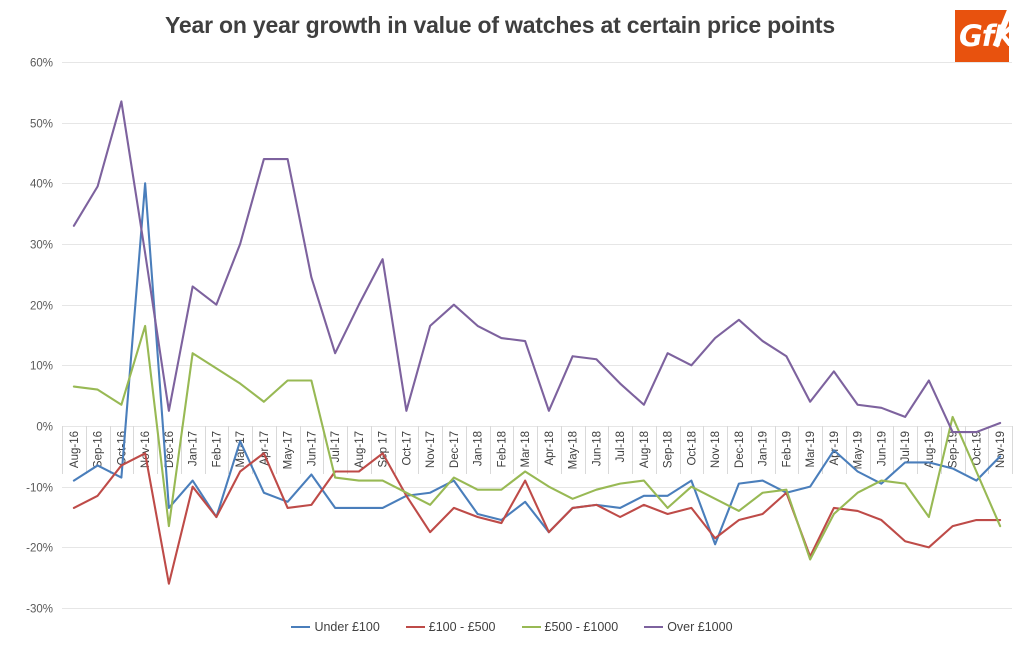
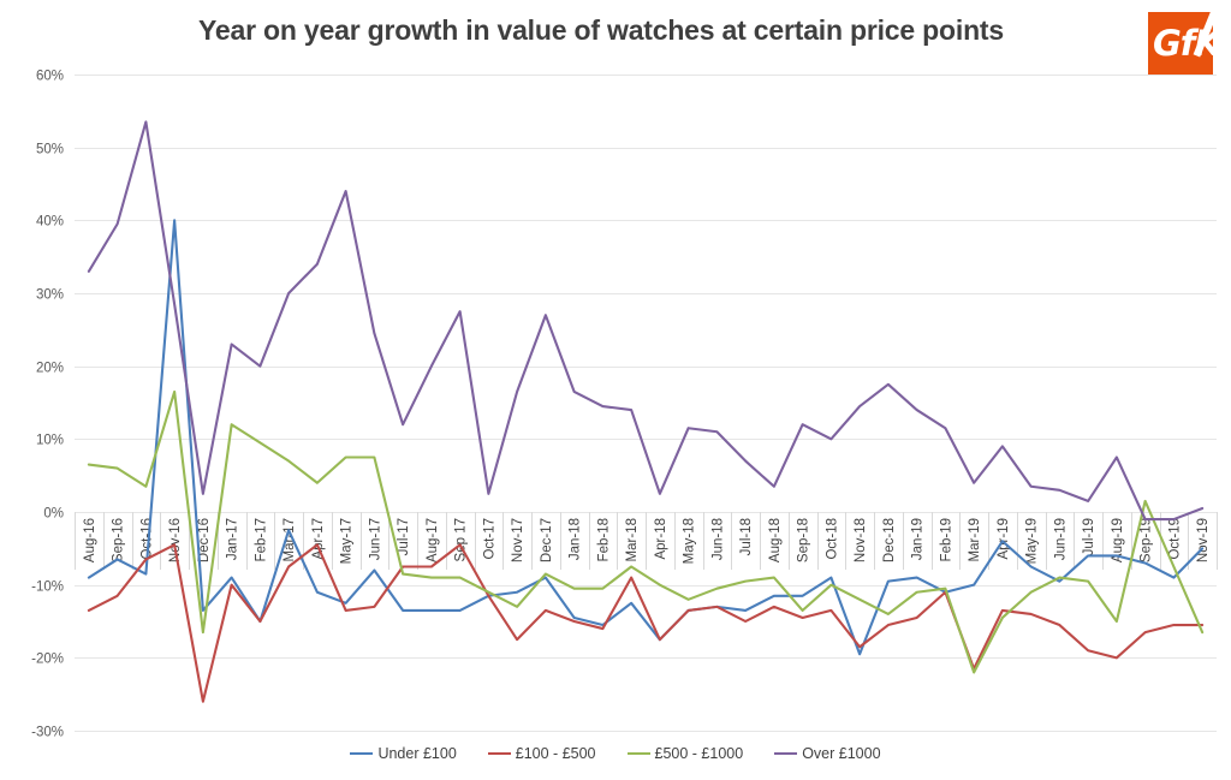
Over £1000/Apr-17: 44% -> 34%
Over £1000/Dec-17: 20% -> 27%
